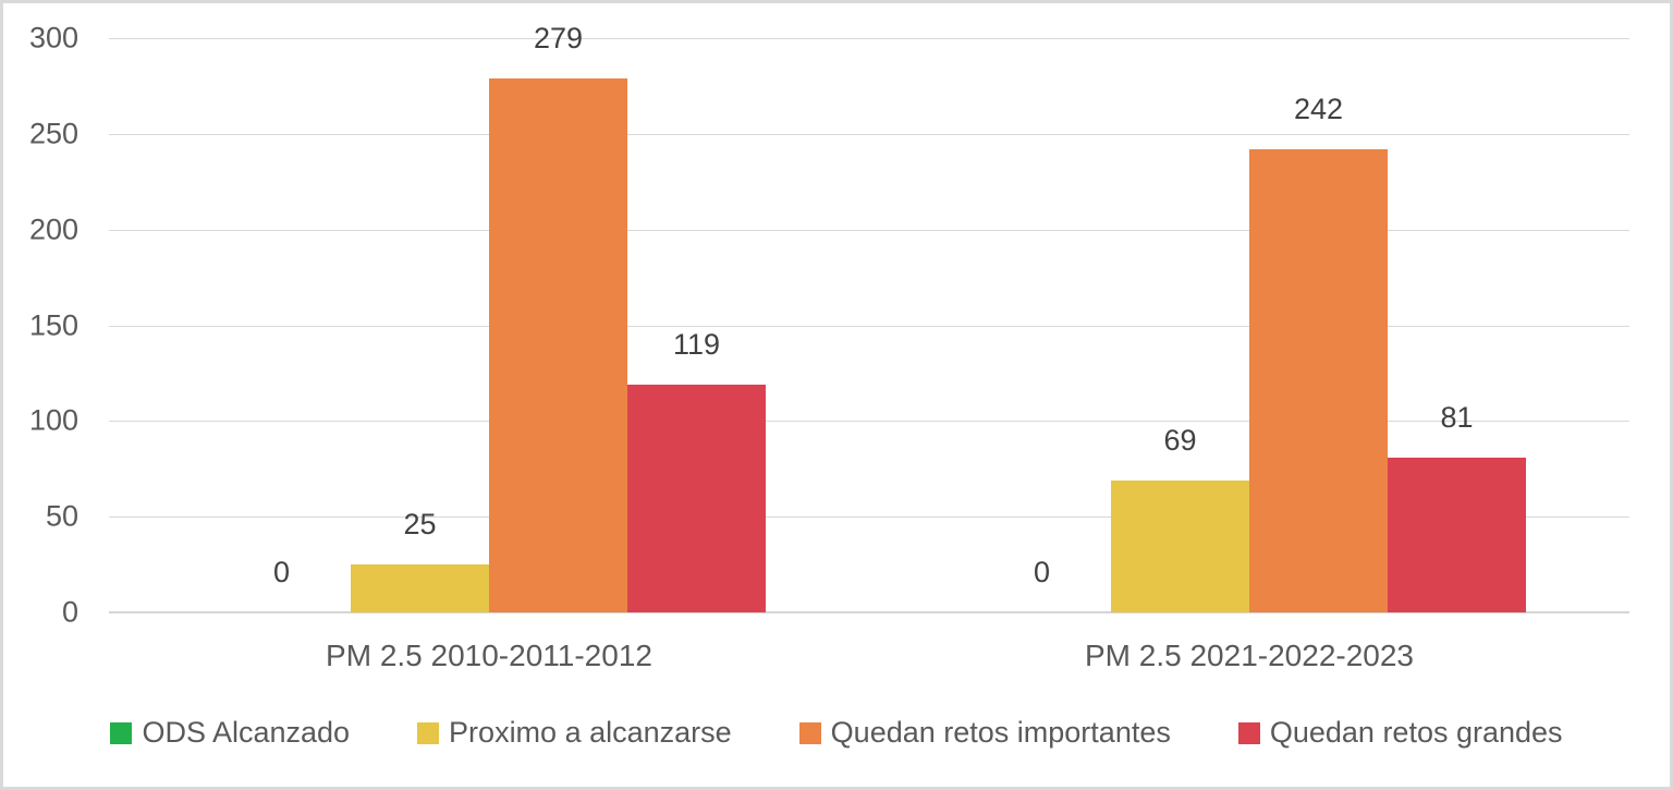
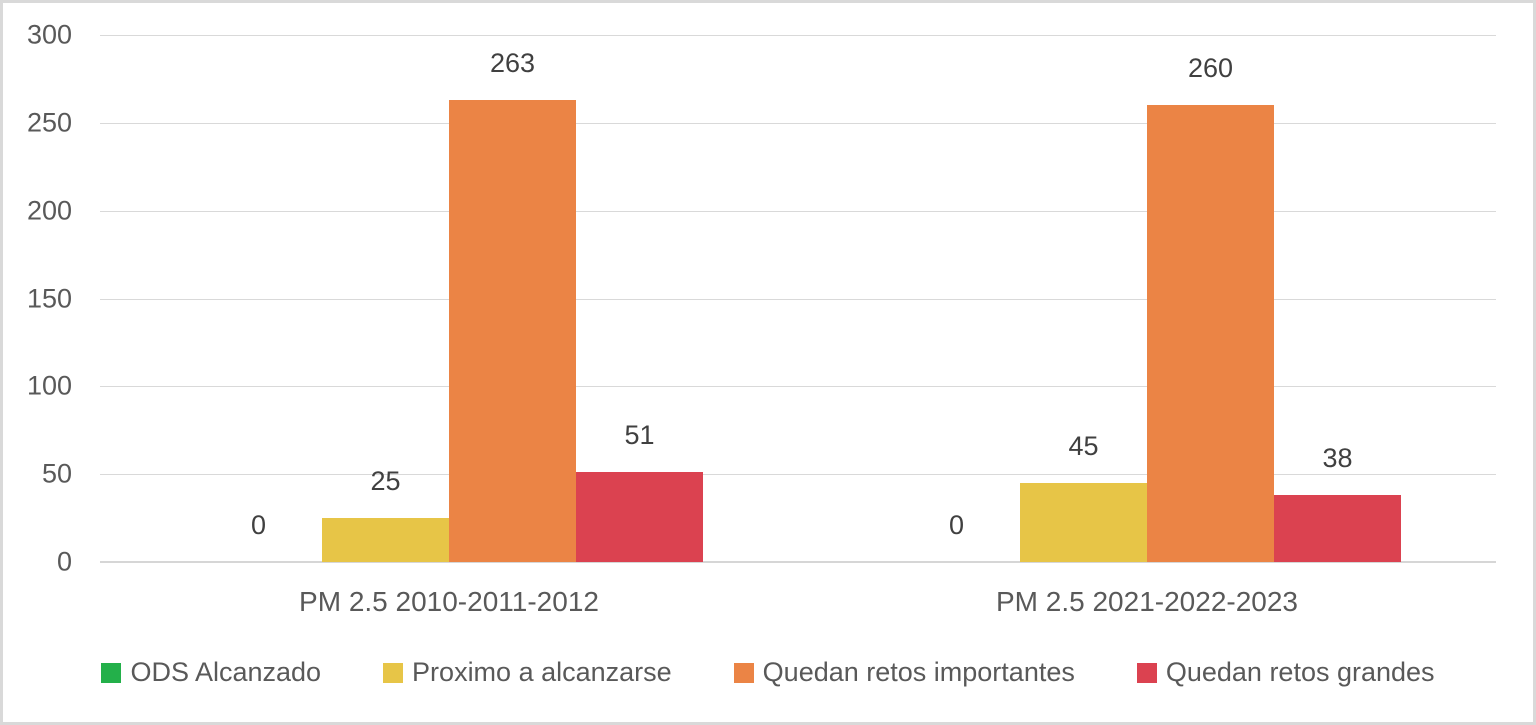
Quedan retos importantes/PM 2.5 2010-2011-2012: 279 -> 263
Quedan retos grandes/PM 2.5 2010-2011-2012: 119 -> 51
Proximo a alcanzarse/PM 2.5 2021-2022-2023: 69 -> 45
Quedan retos importantes/PM 2.5 2021-2022-2023: 242 -> 260
Quedan retos grandes/PM 2.5 2021-2022-2023: 81 -> 38
